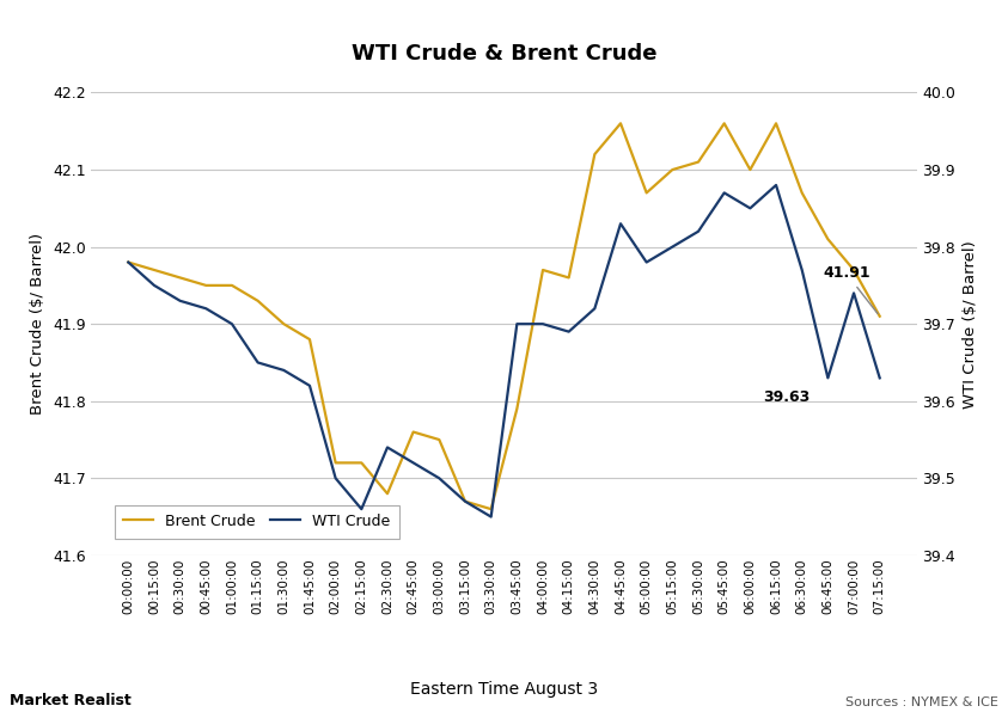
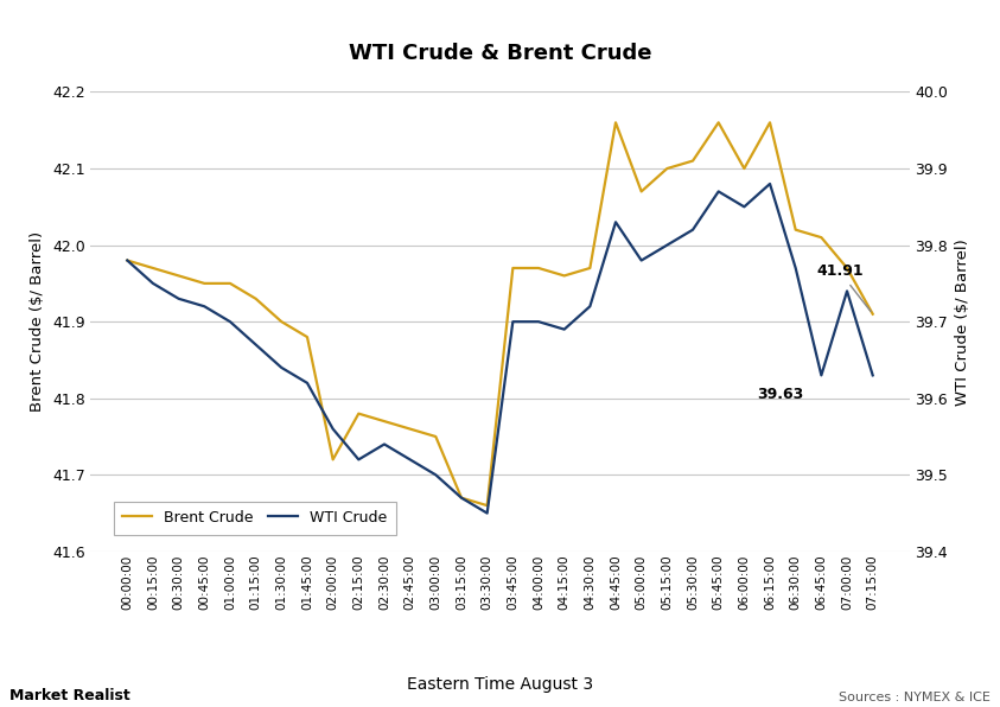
WTI Crude/01:15:00: 39.65 -> 39.67
WTI Crude/02:00:00: 39.50 -> 39.56
Brent Crude/02:15:00: 41.72 -> 41.78
WTI Crude/02:15:00: 39.46 -> 39.52
Brent Crude/02:30:00: 41.68 -> 41.77
Brent Crude/03:45:00: 41.79 -> 41.97
Brent Crude/04:30:00: 42.12 -> 41.97
Brent Crude/06:30:00: 42.07 -> 42.02
